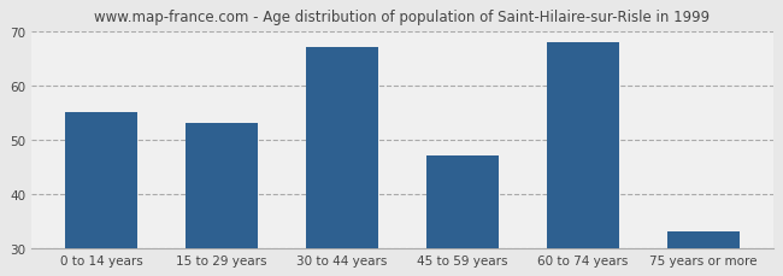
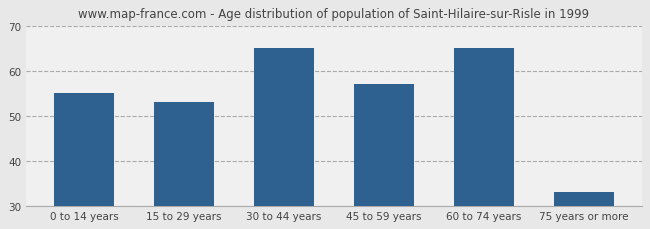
30 to 44 years: 67 -> 65
45 to 59 years: 47 -> 57
60 to 74 years: 68 -> 65
